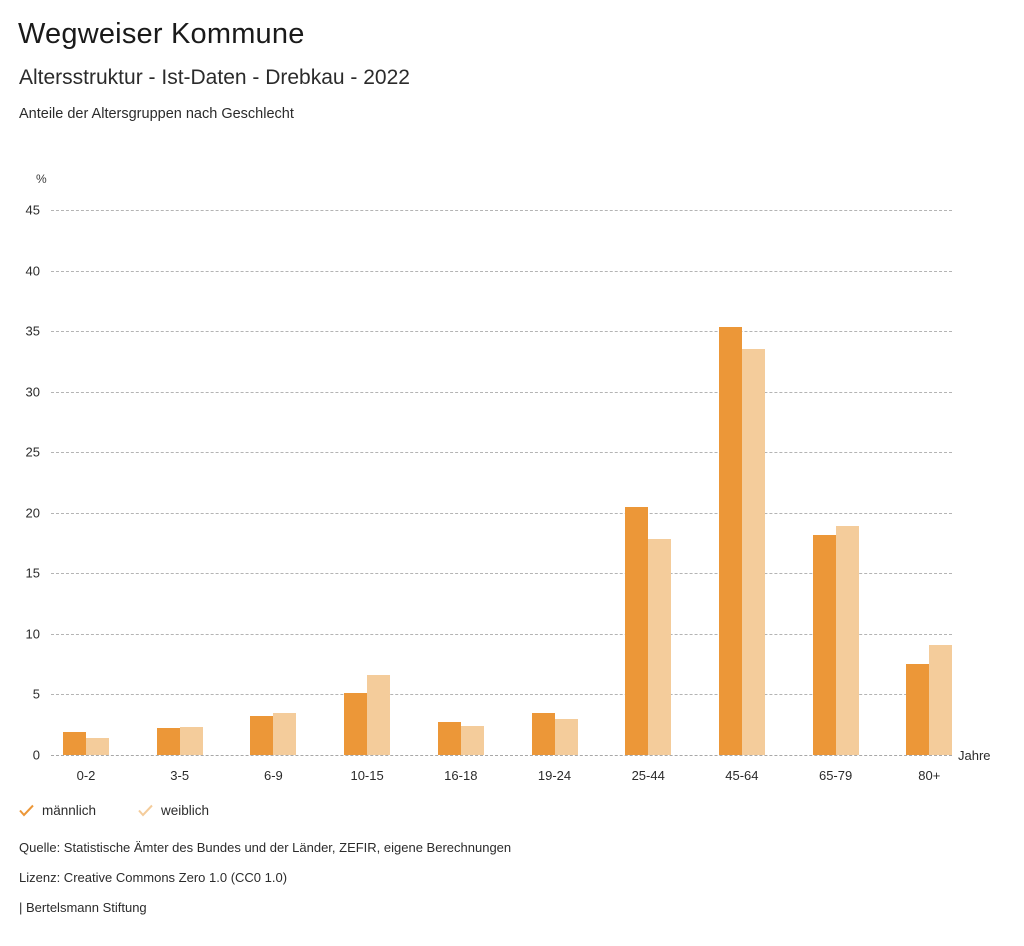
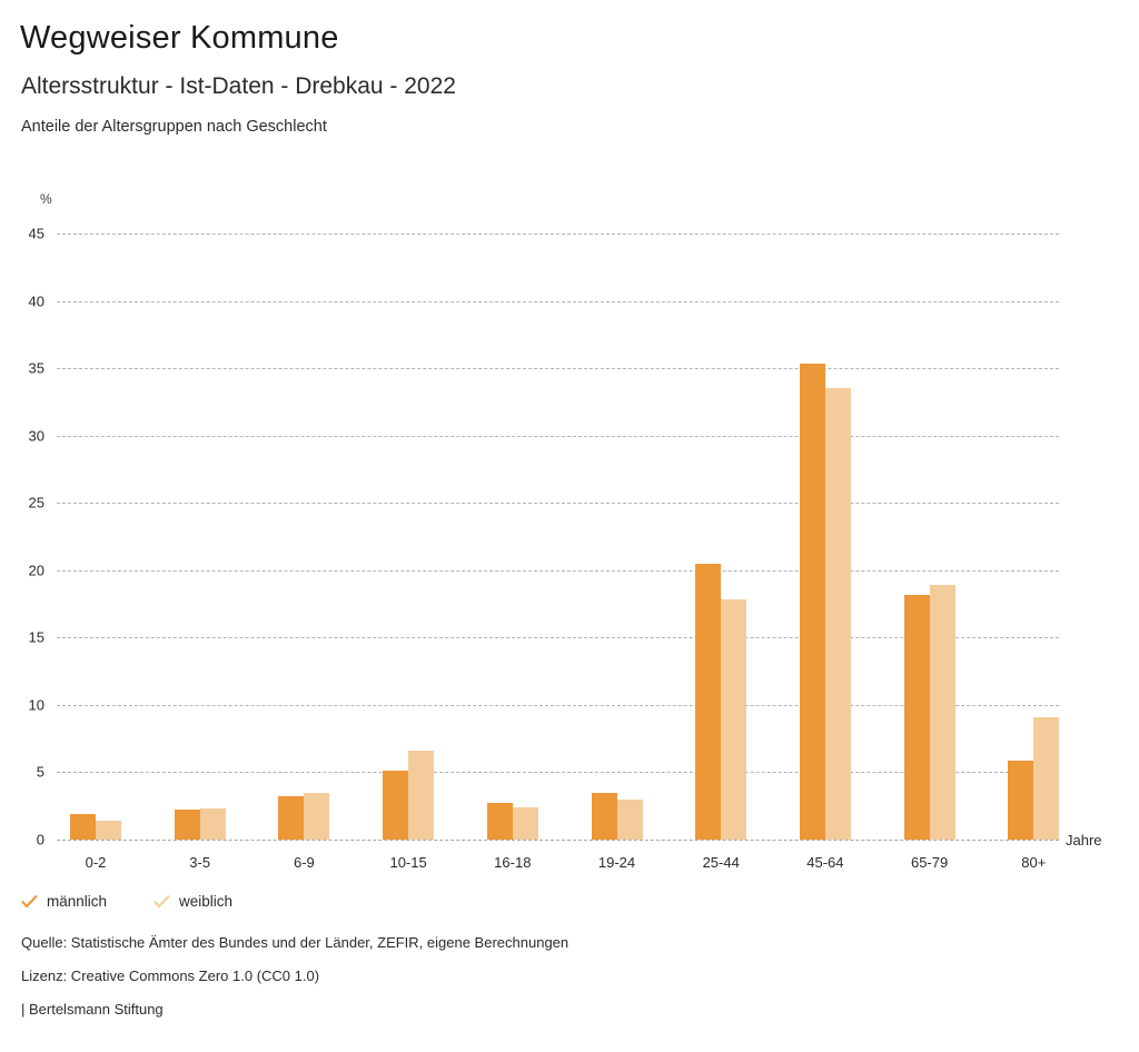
männlich/80+: 7.5 -> 5.9
